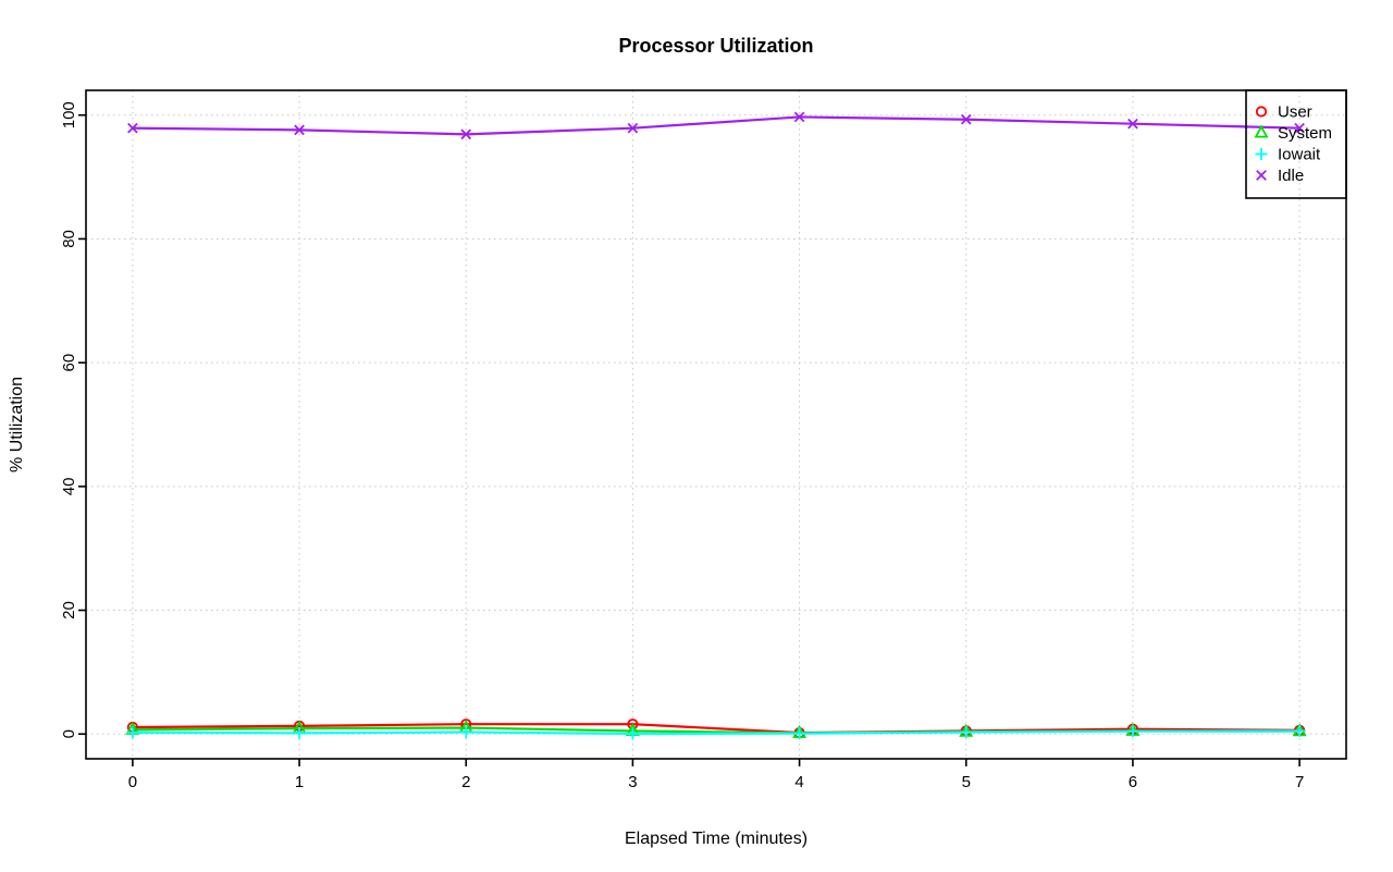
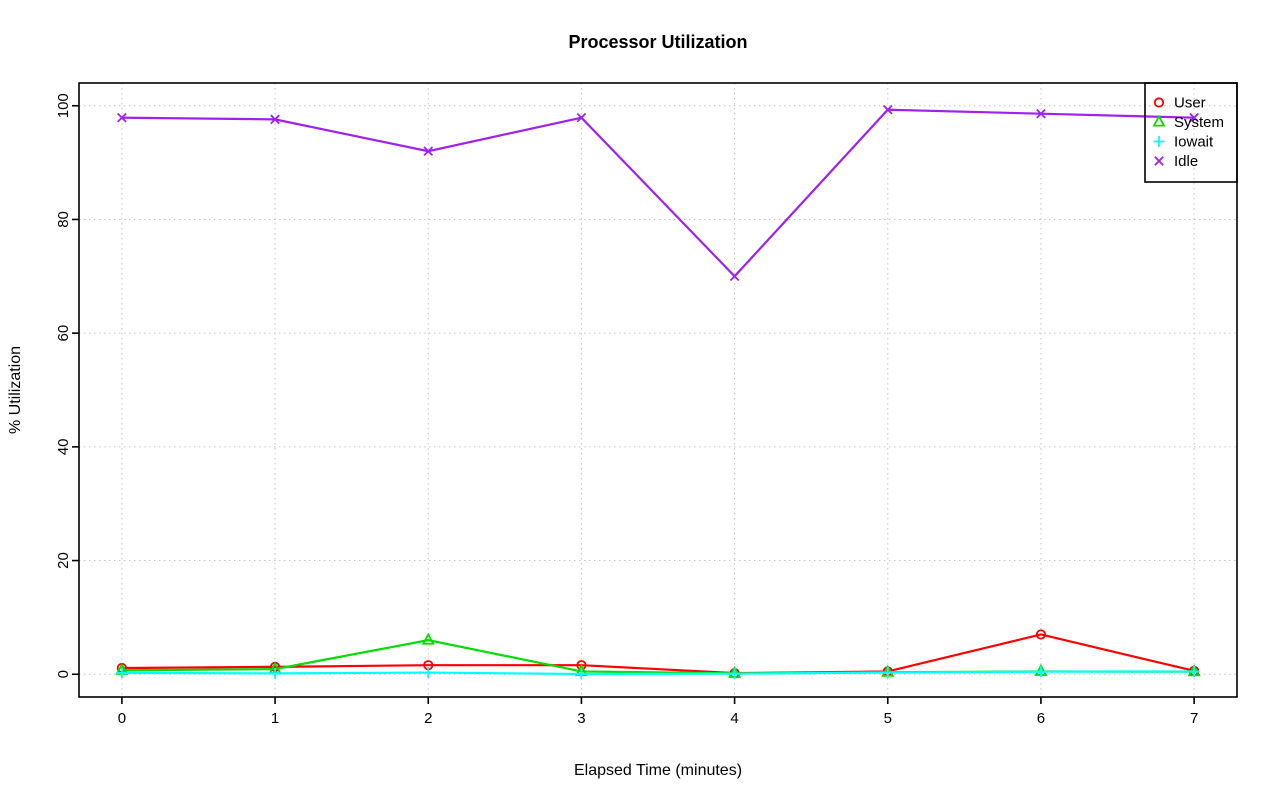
System/2: 1 -> 6
Idle/2: 97 -> 92
Idle/4: 100 -> 70
User/6: 1 -> 7
